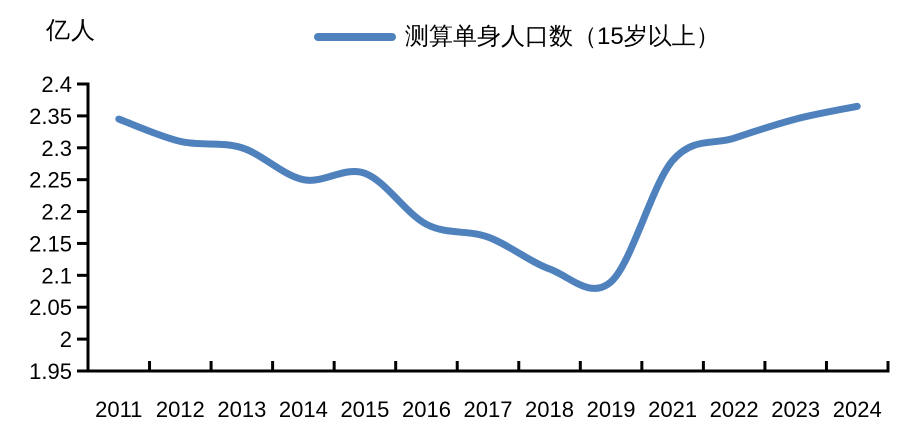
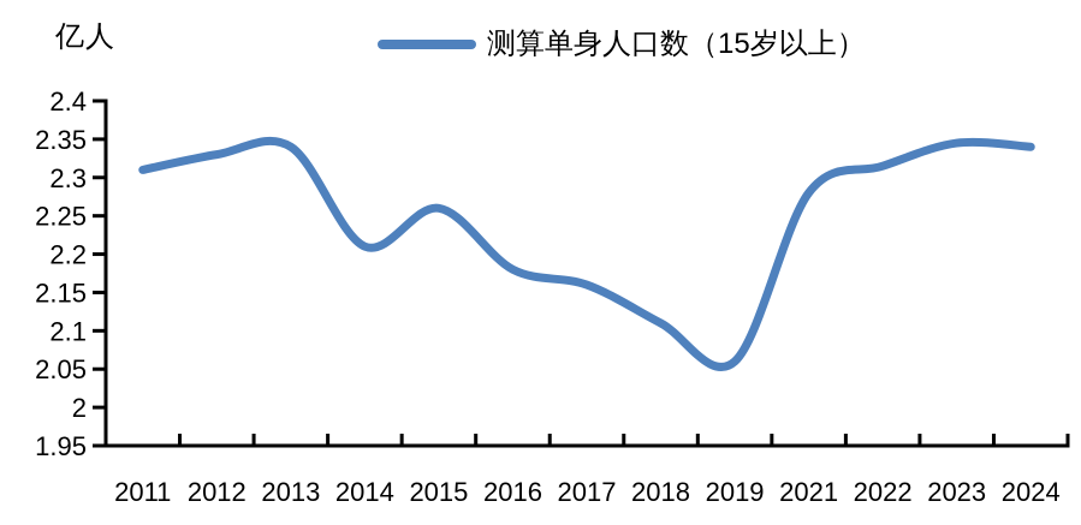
2011: 2.35 -> 2.31
2012: 2.31 -> 2.33
2013: 2.30 -> 2.34
2014: 2.25 -> 2.21
2019: 2.09 -> 2.06
2024: 2.37 -> 2.34
